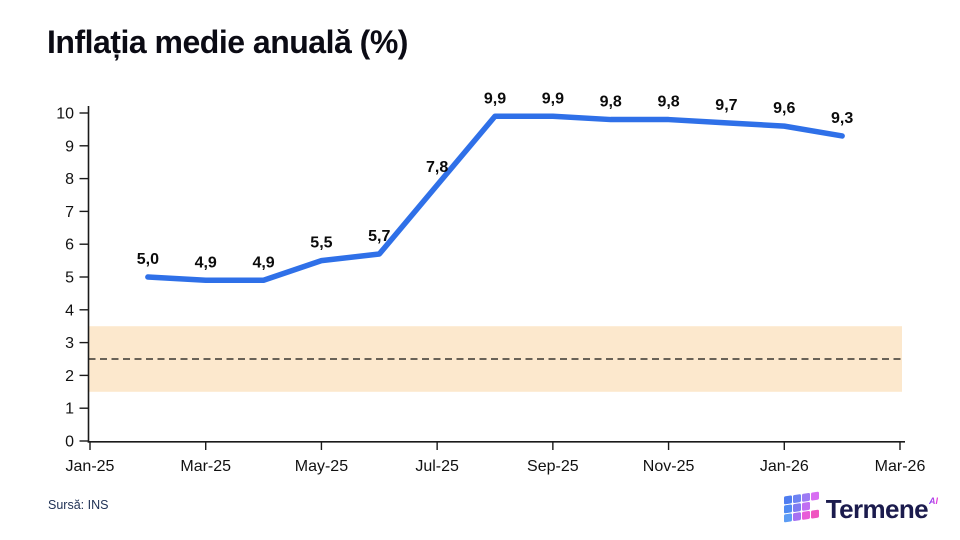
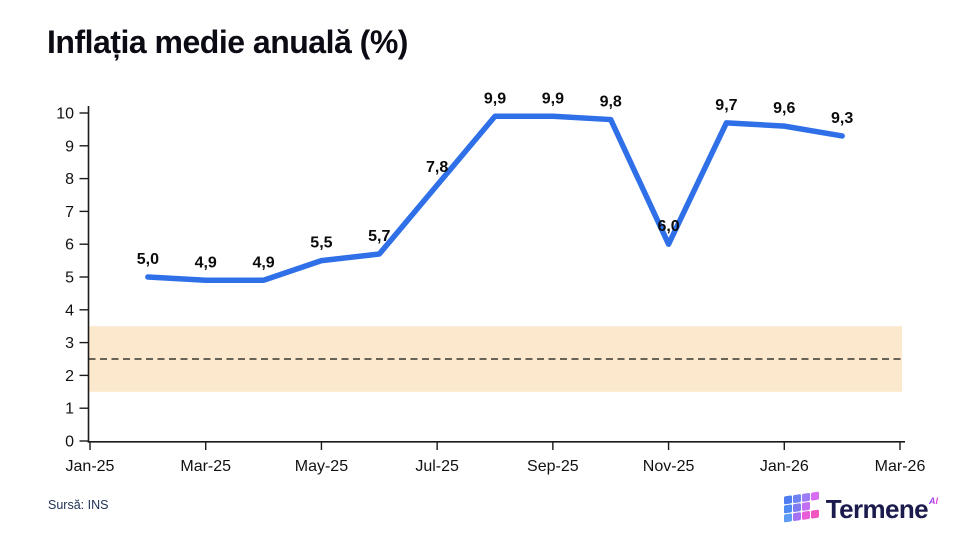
Nov-25: 9,8 -> 6,0
